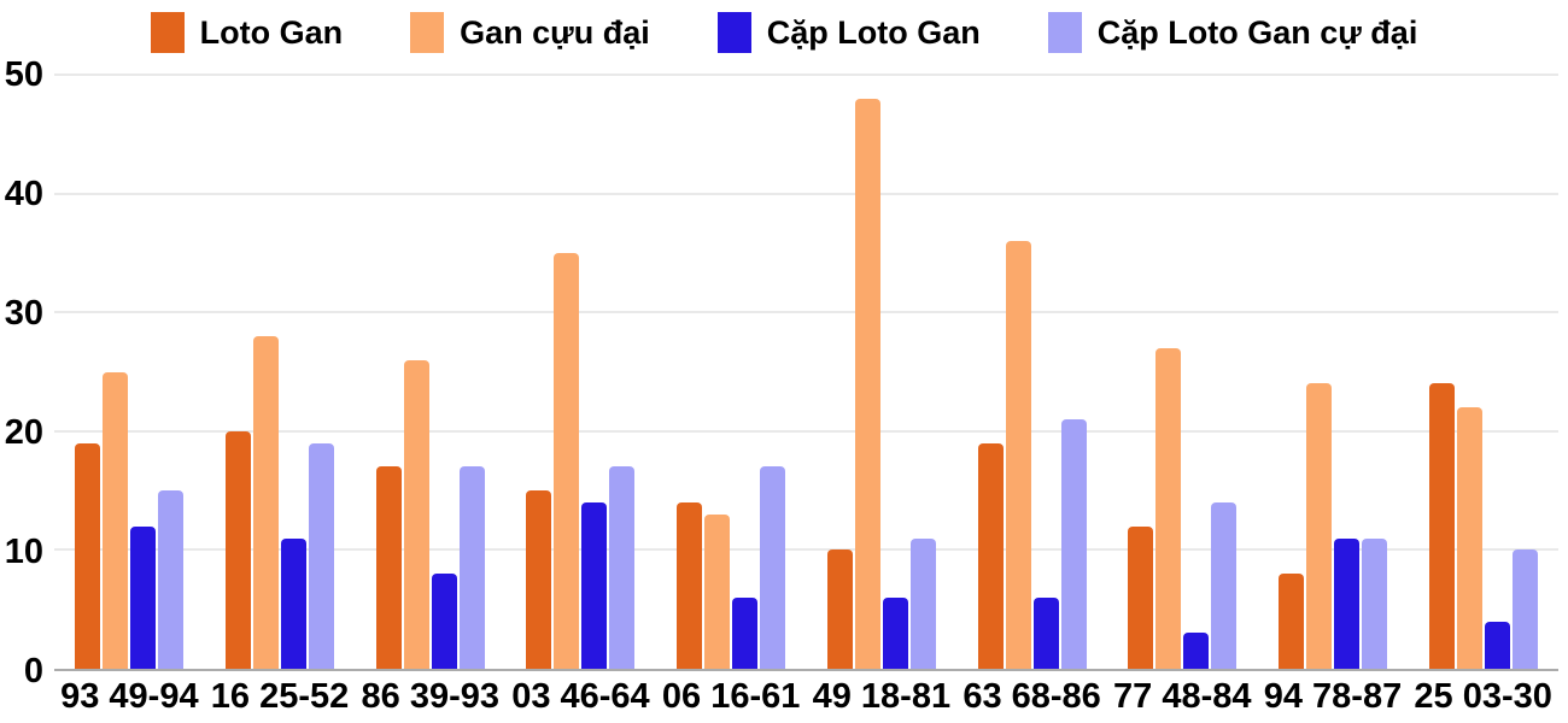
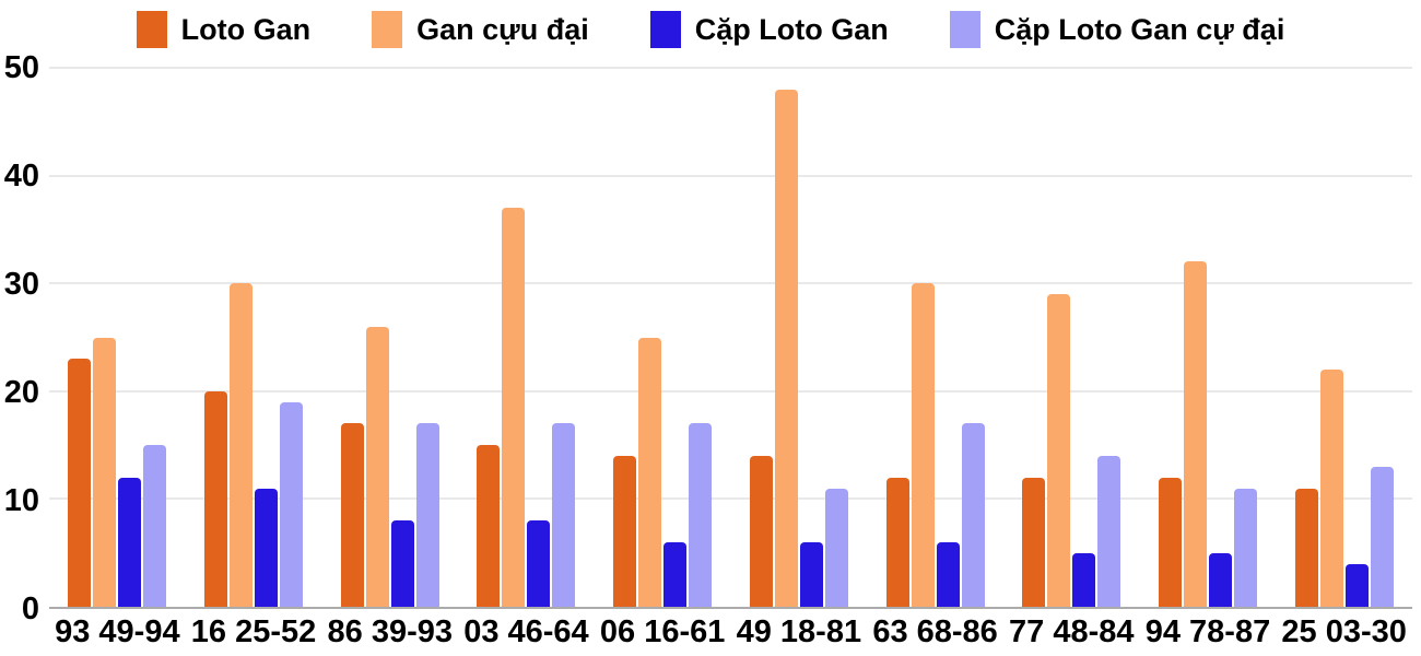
Loto Gan/93 49-94: 19 -> 23
Gan cựu đại/16 25-52: 28 -> 30
Gan cựu đại/03 46-64: 35 -> 37
Cặp Loto Gan/03 46-64: 14 -> 8
Gan cựu đại/06 16-61: 13 -> 25
Loto Gan/49 18-81: 10 -> 14
Loto Gan/63 68-86: 19 -> 12
Gan cựu đại/63 68-86: 36 -> 30
Cặp Loto Gan cự đại/63 68-86: 21 -> 17
Gan cựu đại/77 48-84: 27 -> 29
Cặp Loto Gan/77 48-84: 3 -> 5
Loto Gan/94 78-87: 8 -> 12
Gan cựu đại/94 78-87: 24 -> 32
Cặp Loto Gan/94 78-87: 11 -> 5
Loto Gan/25 03-30: 24 -> 11
Cặp Loto Gan cự đại/25 03-30: 10 -> 13
